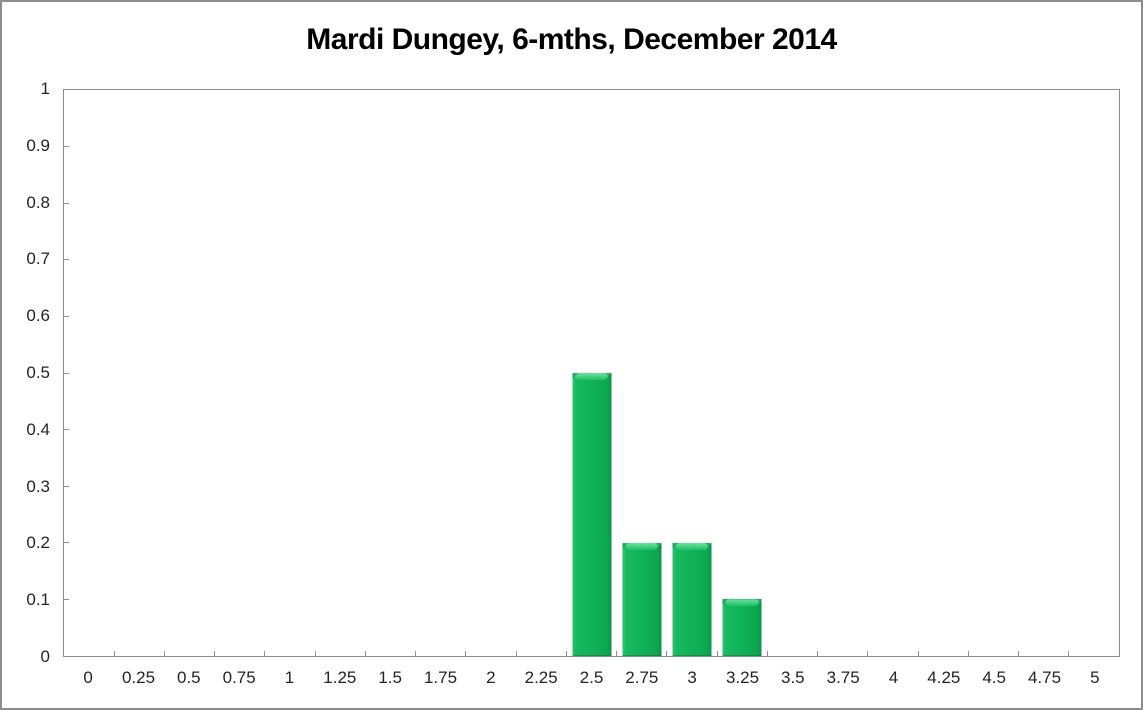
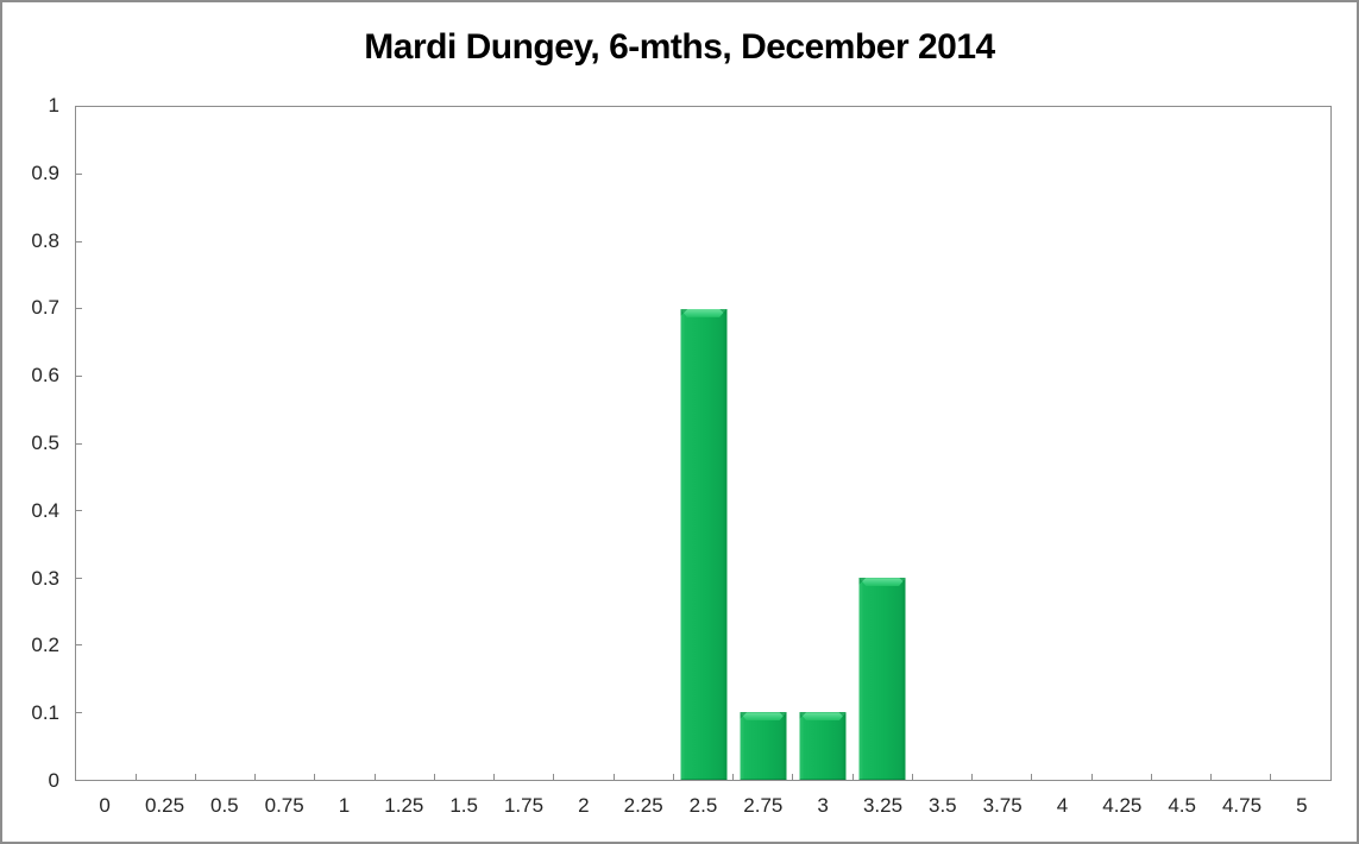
2.5: 0.5 -> 0.7
2.75: 0.2 -> 0.1
3: 0.2 -> 0.1
3.25: 0.1 -> 0.3
